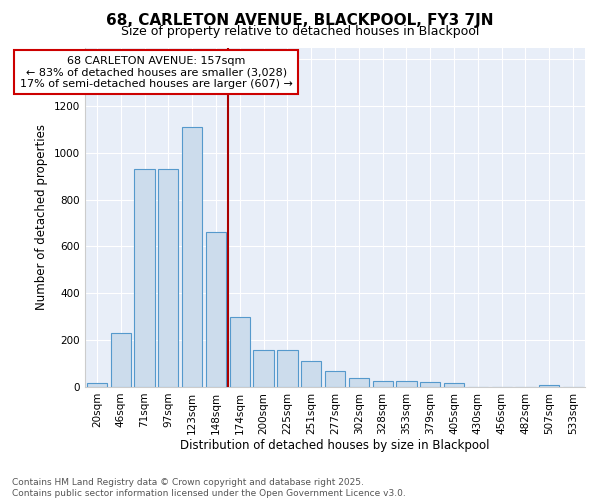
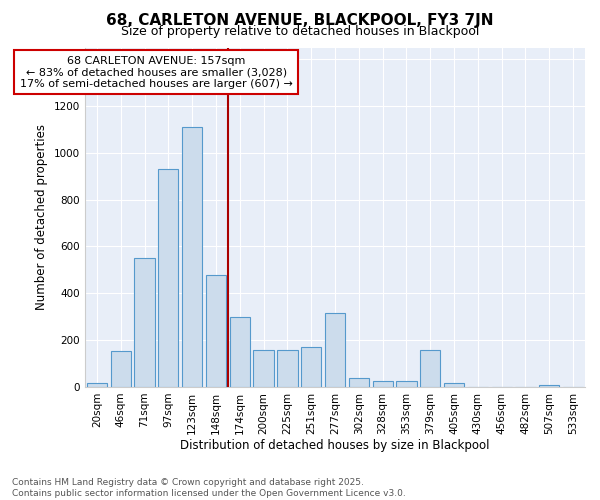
46sqm: 230 -> 155
71sqm: 930 -> 550
148sqm: 660 -> 480
251sqm: 110 -> 170
277sqm: 70 -> 315
379sqm: 20 -> 160
